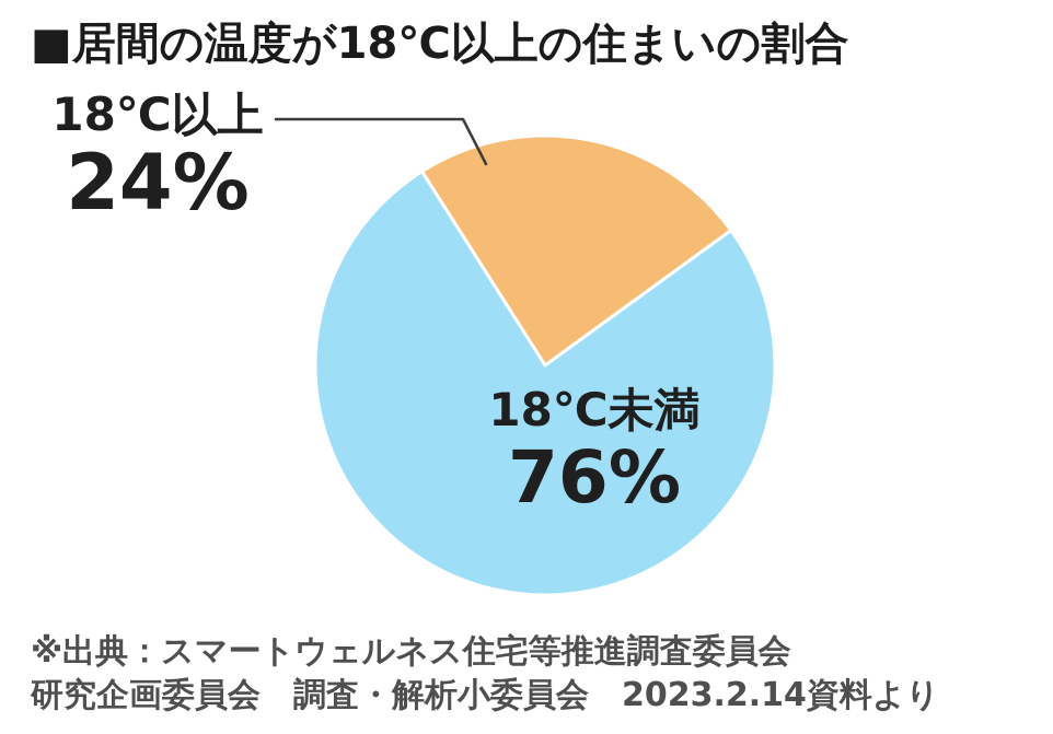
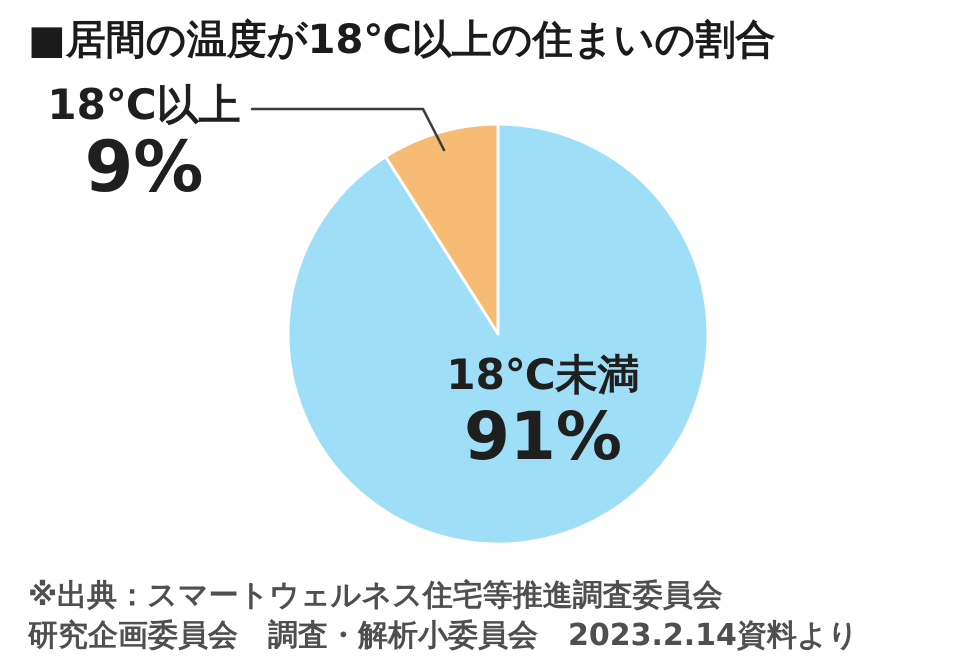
18℃以上: 24% -> 9%
18℃未満: 76% -> 91%
